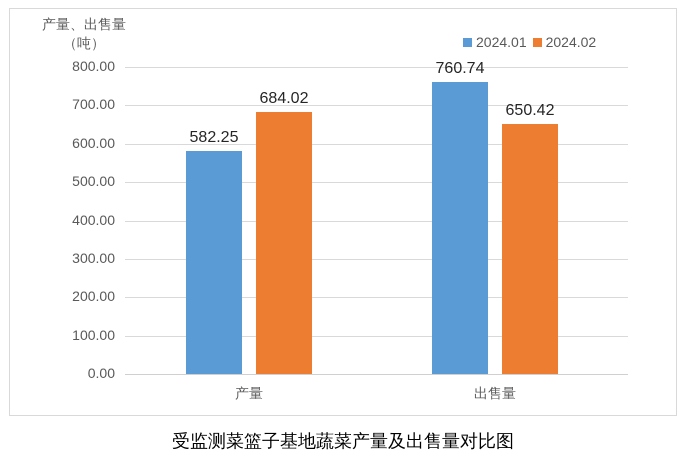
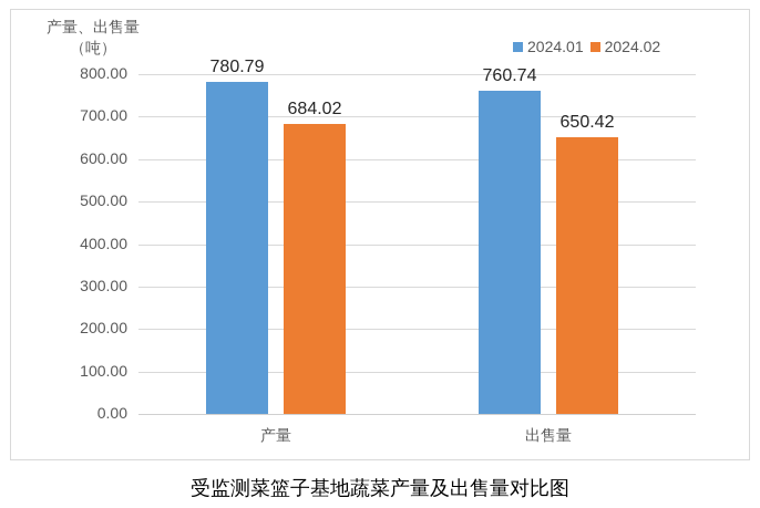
2024.01/产量: 582.25 -> 780.79
